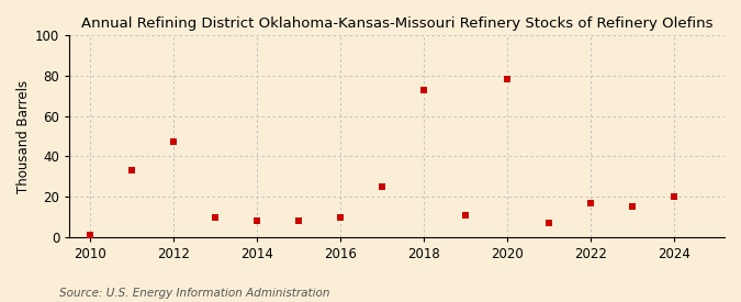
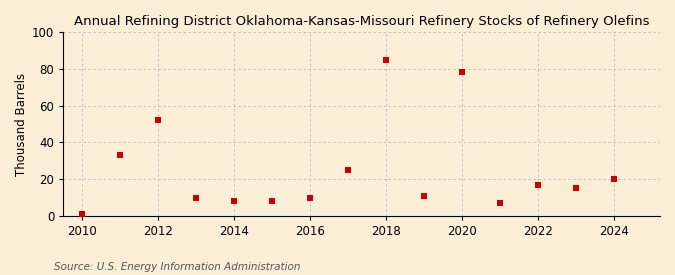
2012: 47 -> 52
2018: 73 -> 85
